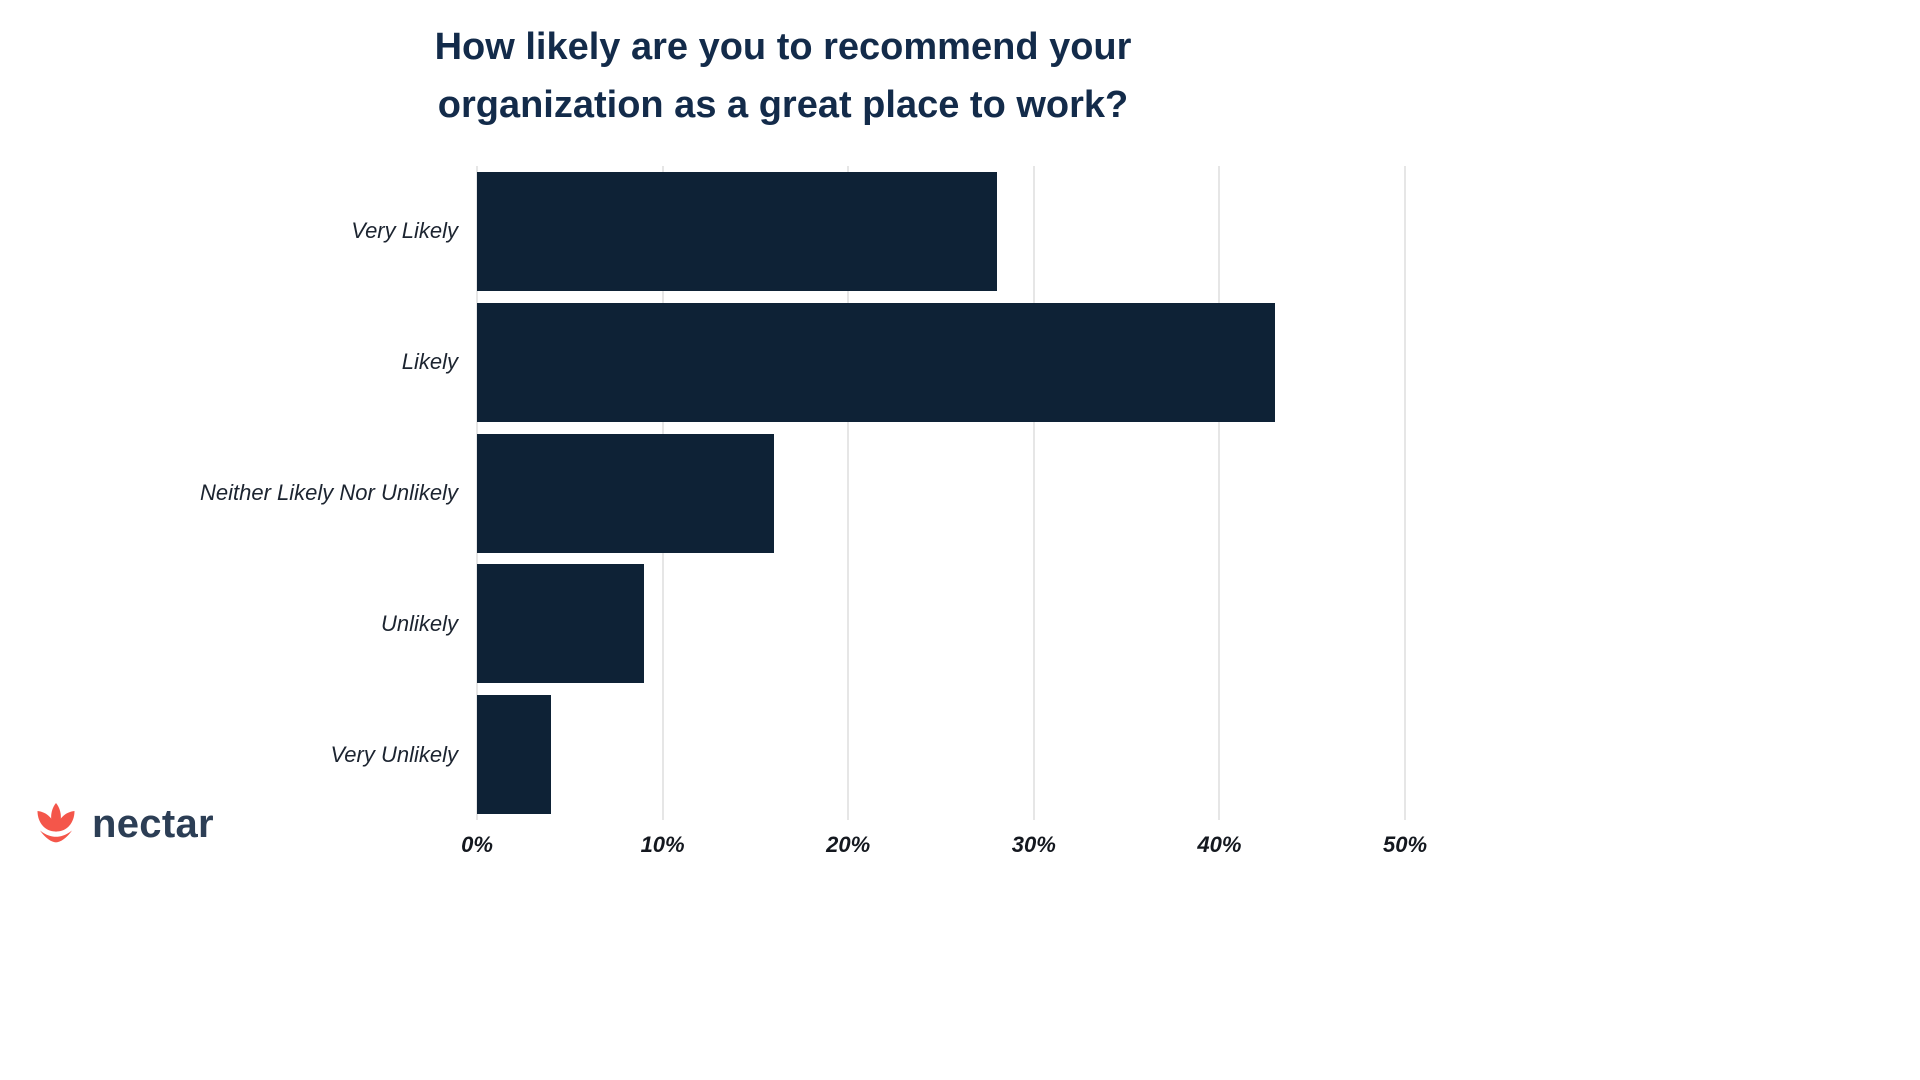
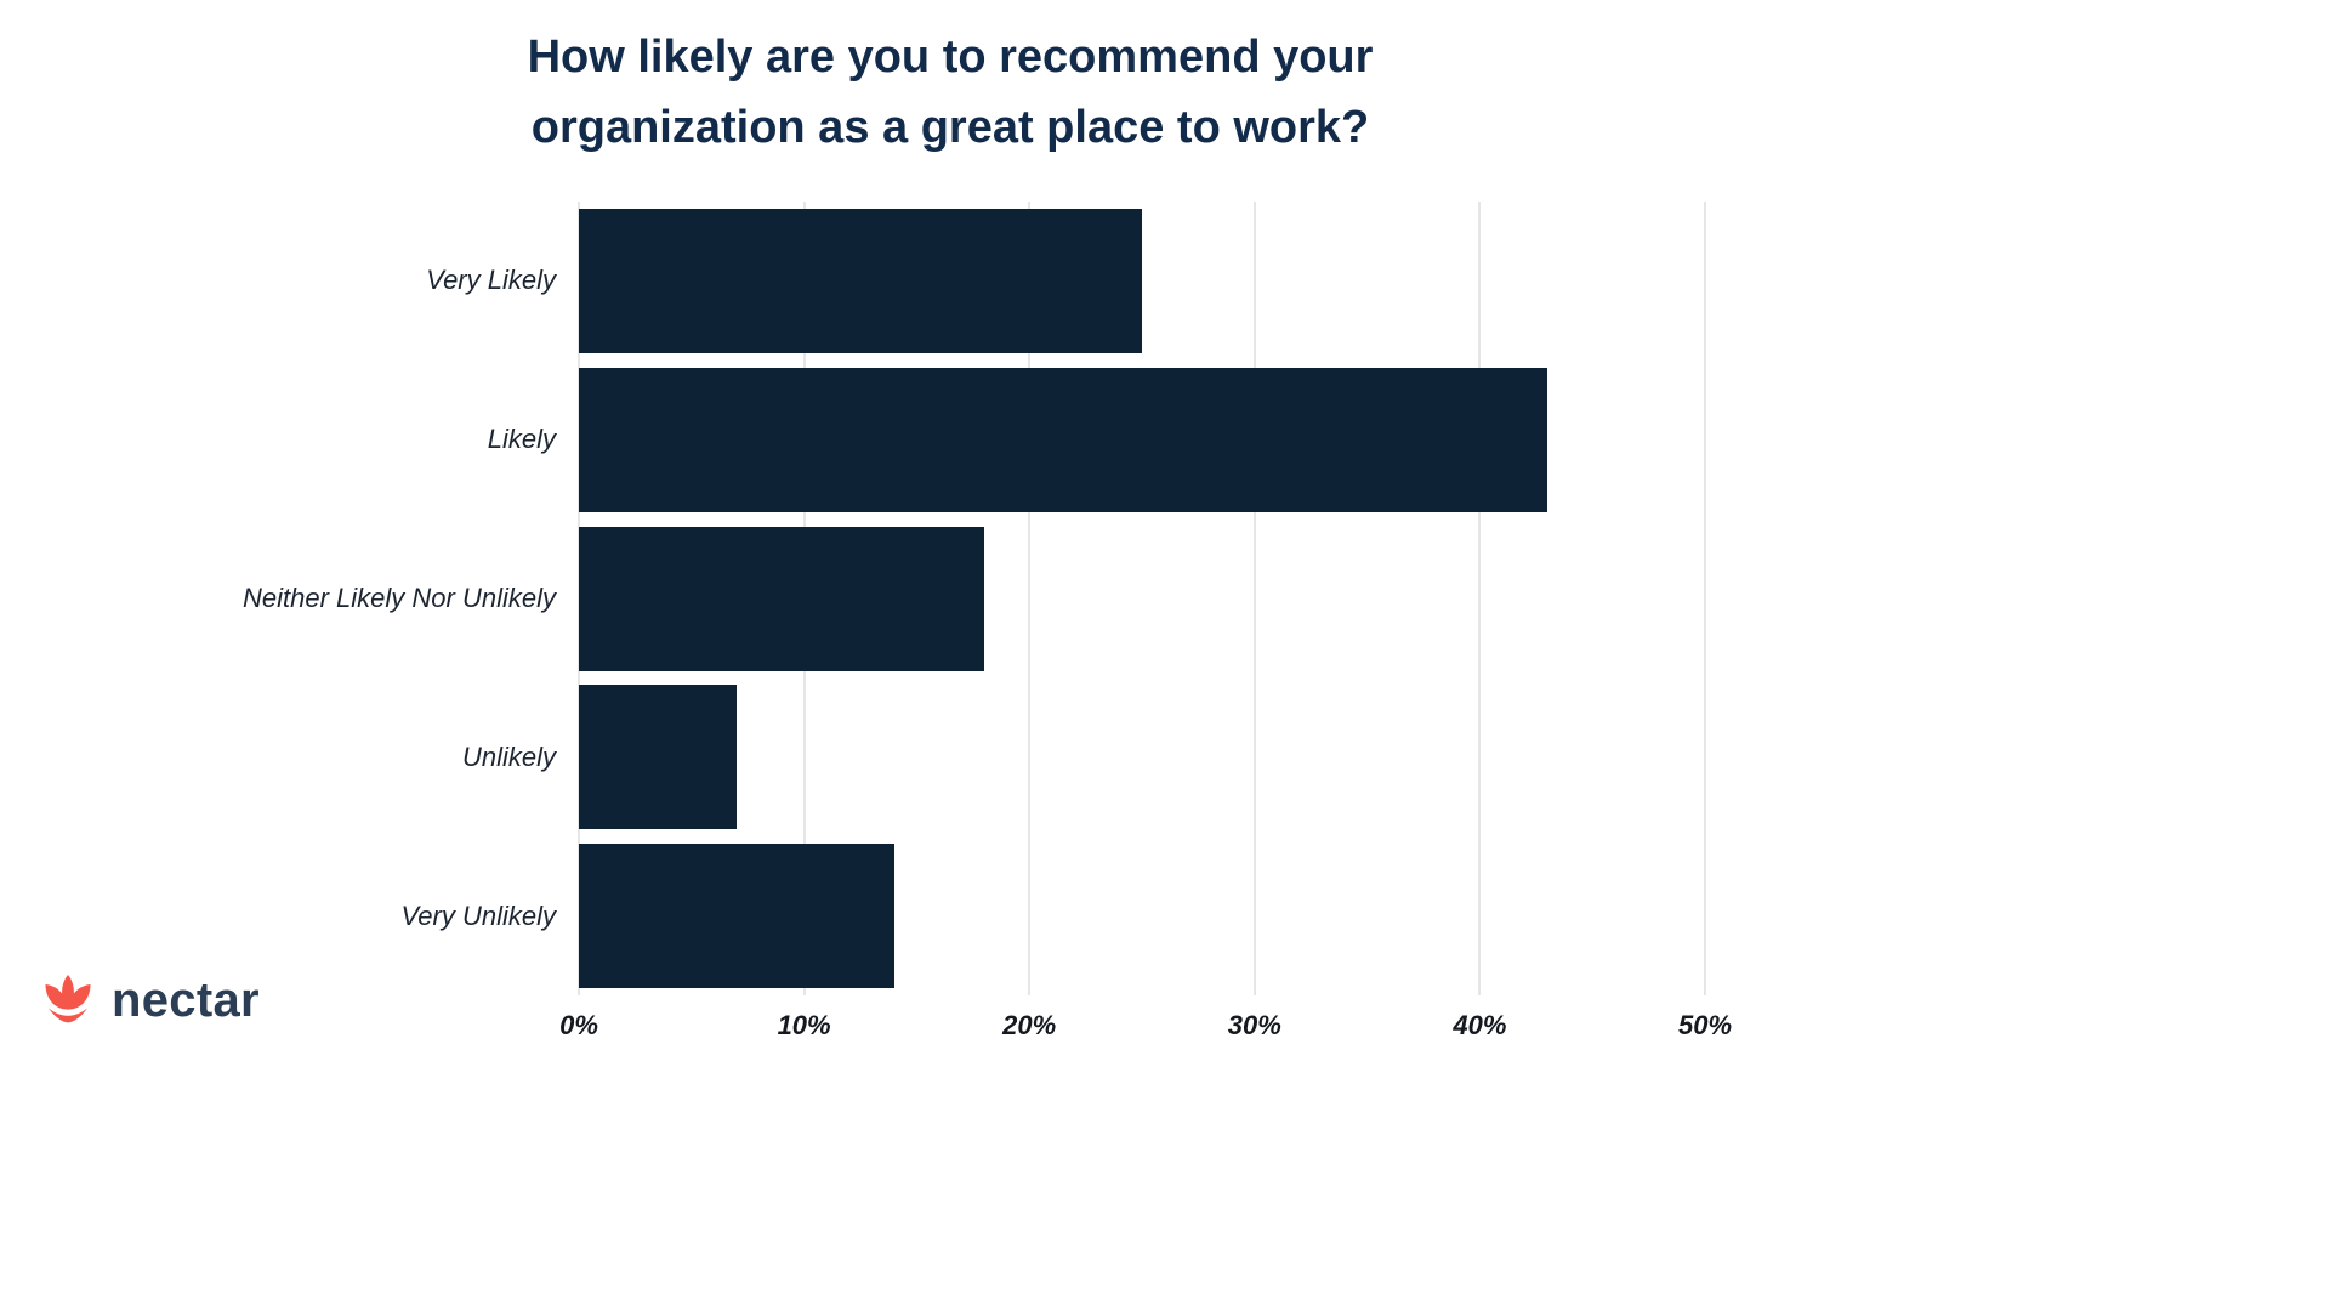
Very Likely: 28% -> 25%
Neither Likely Nor Unlikely: 16% -> 18%
Unlikely: 9% -> 7%
Very Unlikely: 4% -> 14%
